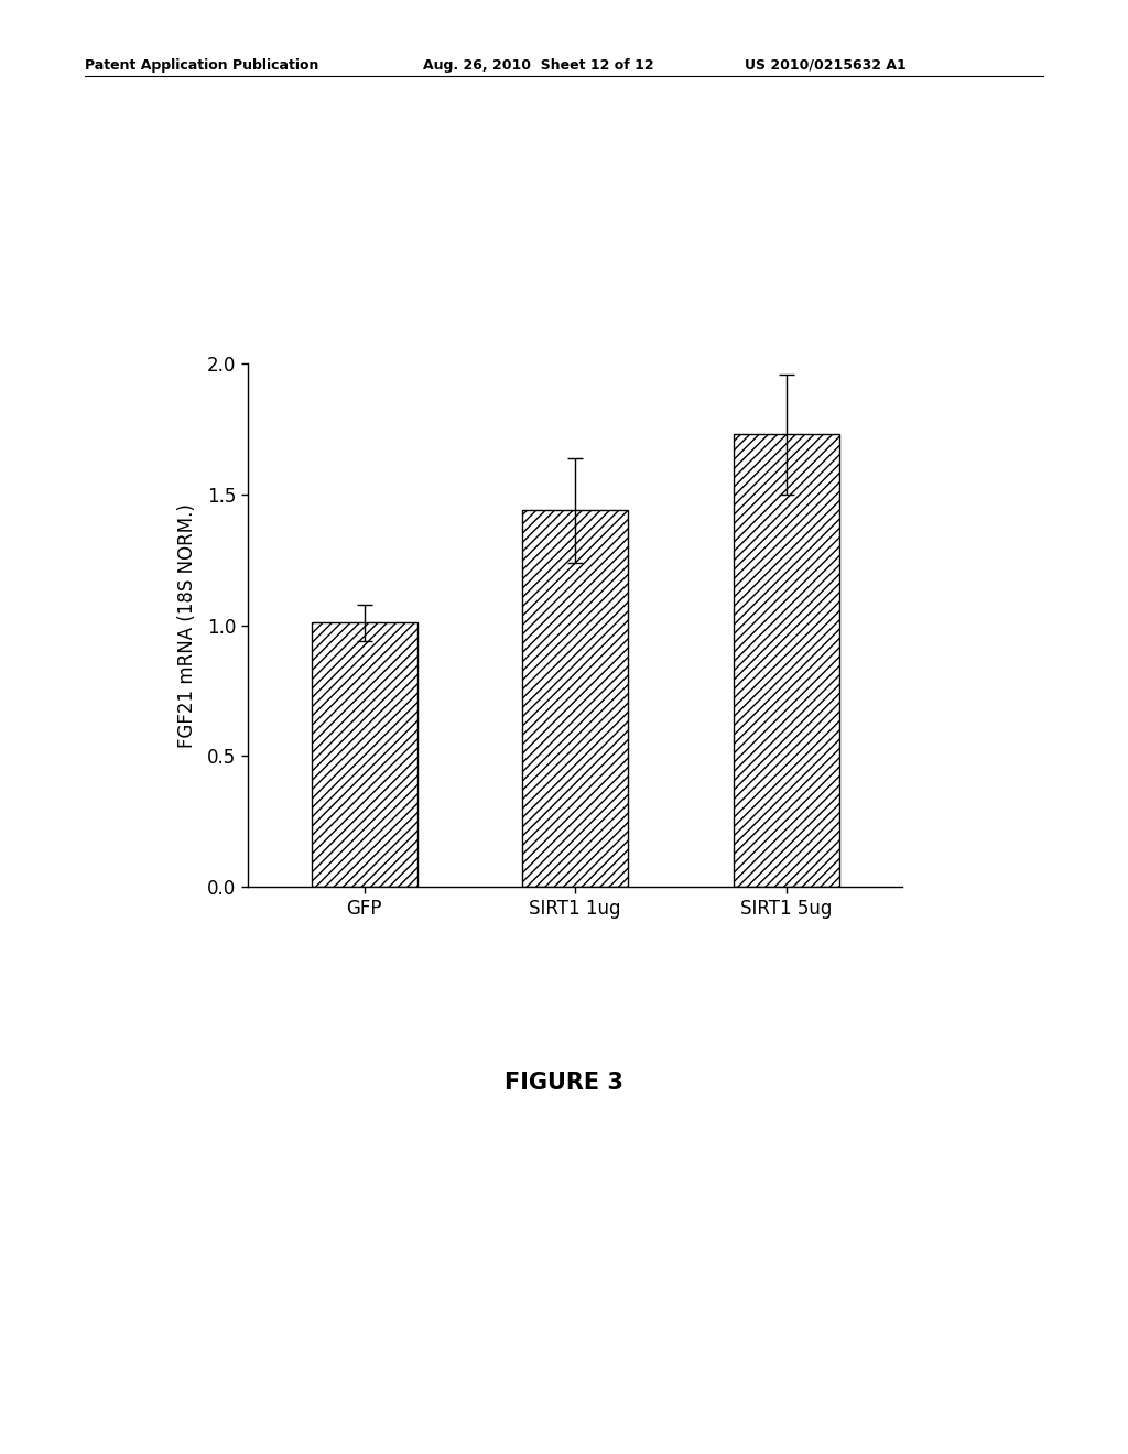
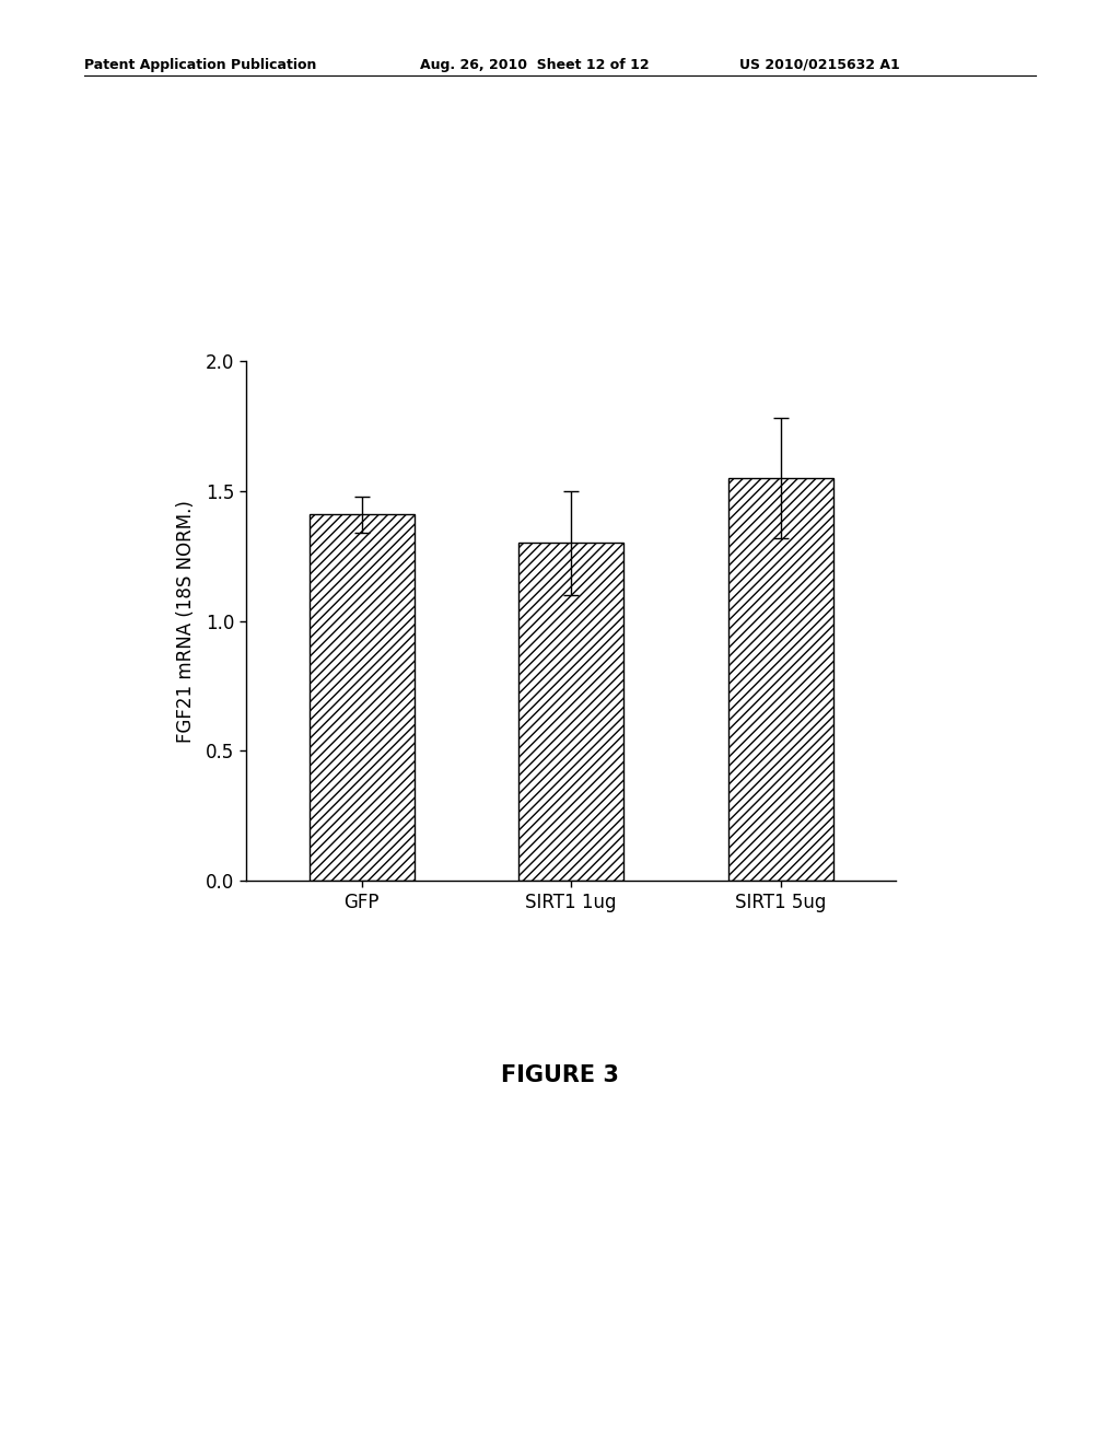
GFP: 1.01 -> 1.41
SIRT1 1ug: 1.44 -> 1.30
SIRT1 5ug: 1.73 -> 1.55
